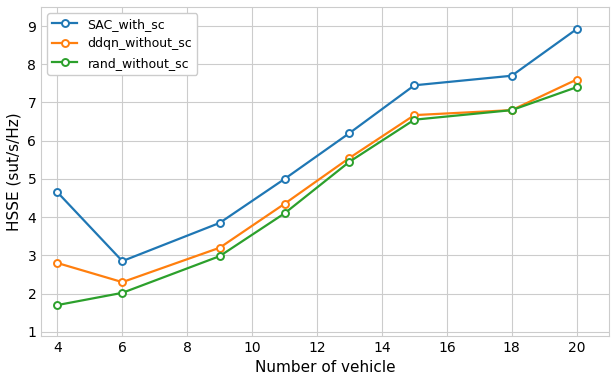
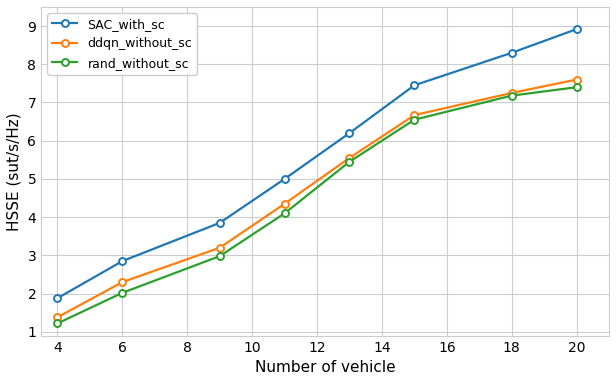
SAC_with_sc/4: 4.65 -> 1.88
ddqn_without_sc/4: 2.80 -> 1.38
rand_without_sc/4: 1.70 -> 1.22
SAC_with_sc/18: 7.70 -> 8.30
ddqn_without_sc/18: 6.80 -> 7.25
rand_without_sc/18: 6.80 -> 7.18
